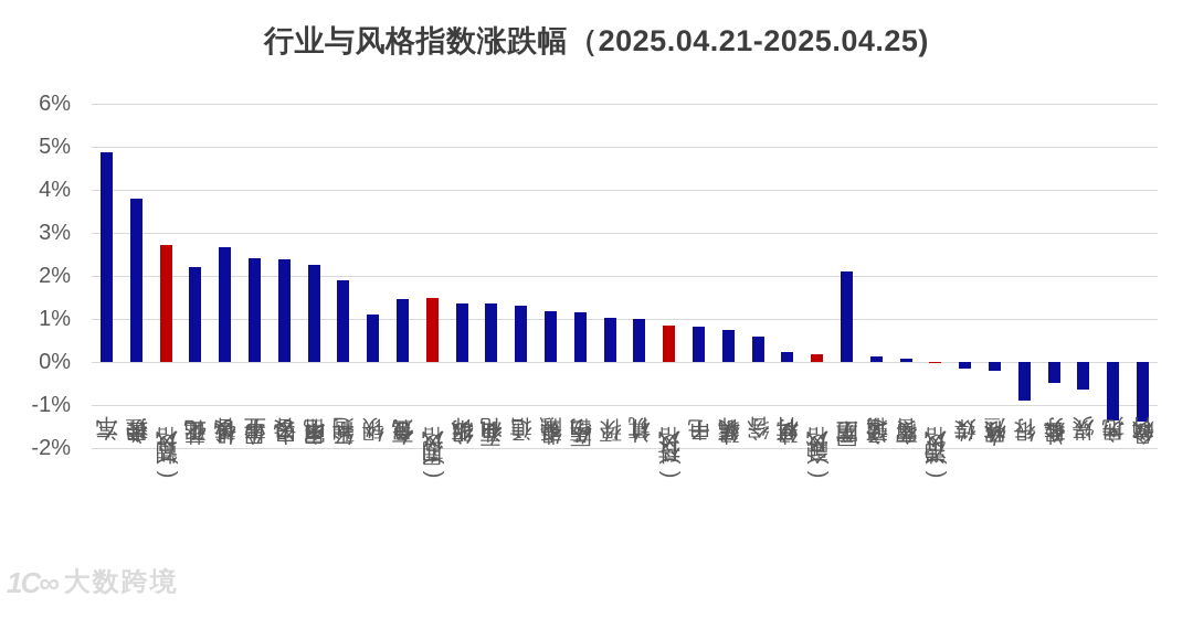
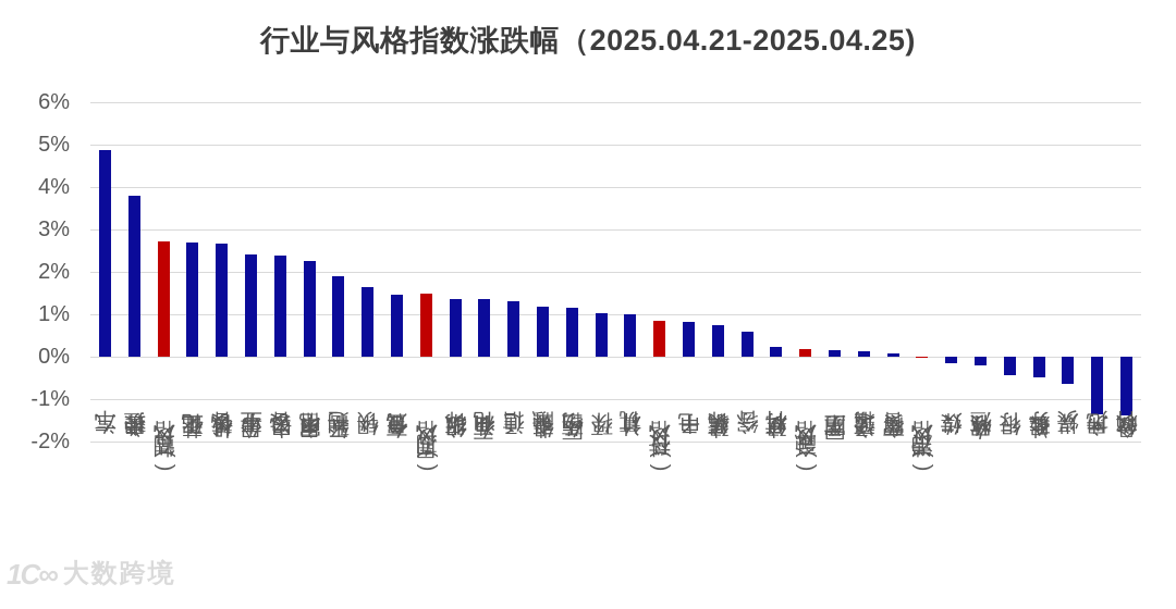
基础化工: 2.2% -> 2.7%
钢铁: 1.1% -> 1.6%
国防军工: 2.1% -> 0.1%
银行: -0.9% -> -0.4%
